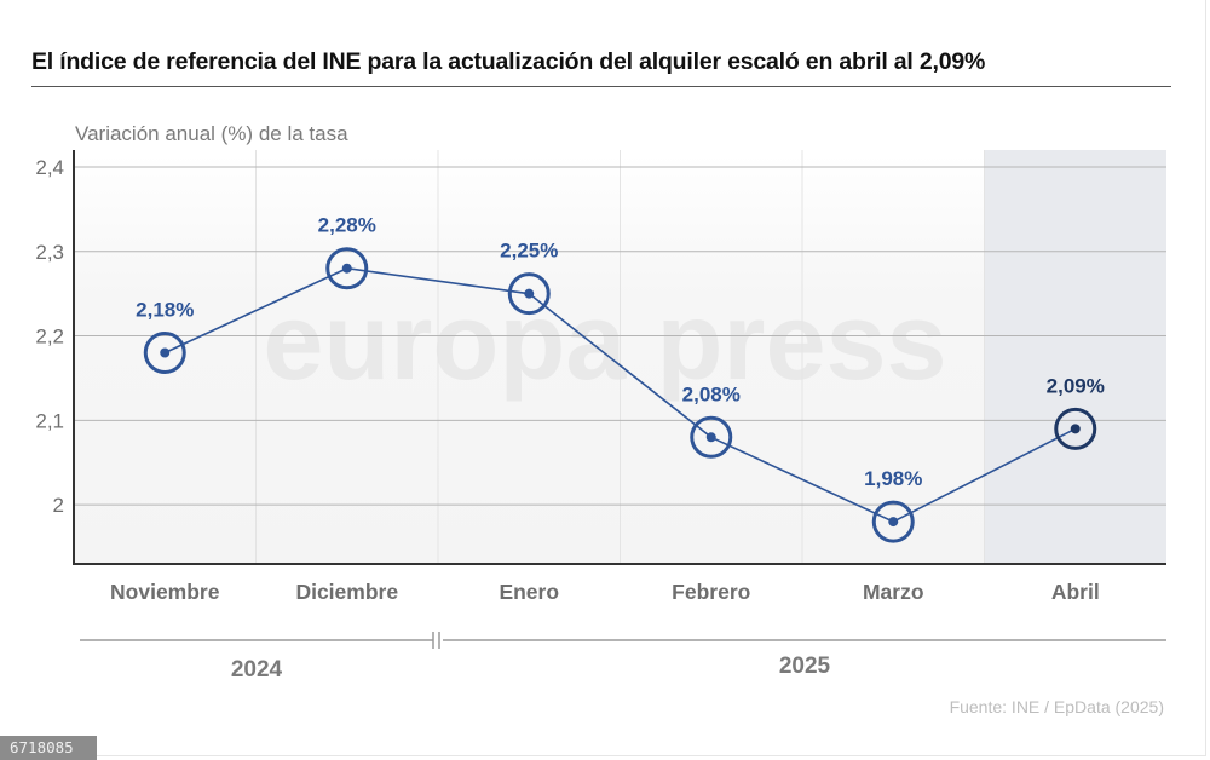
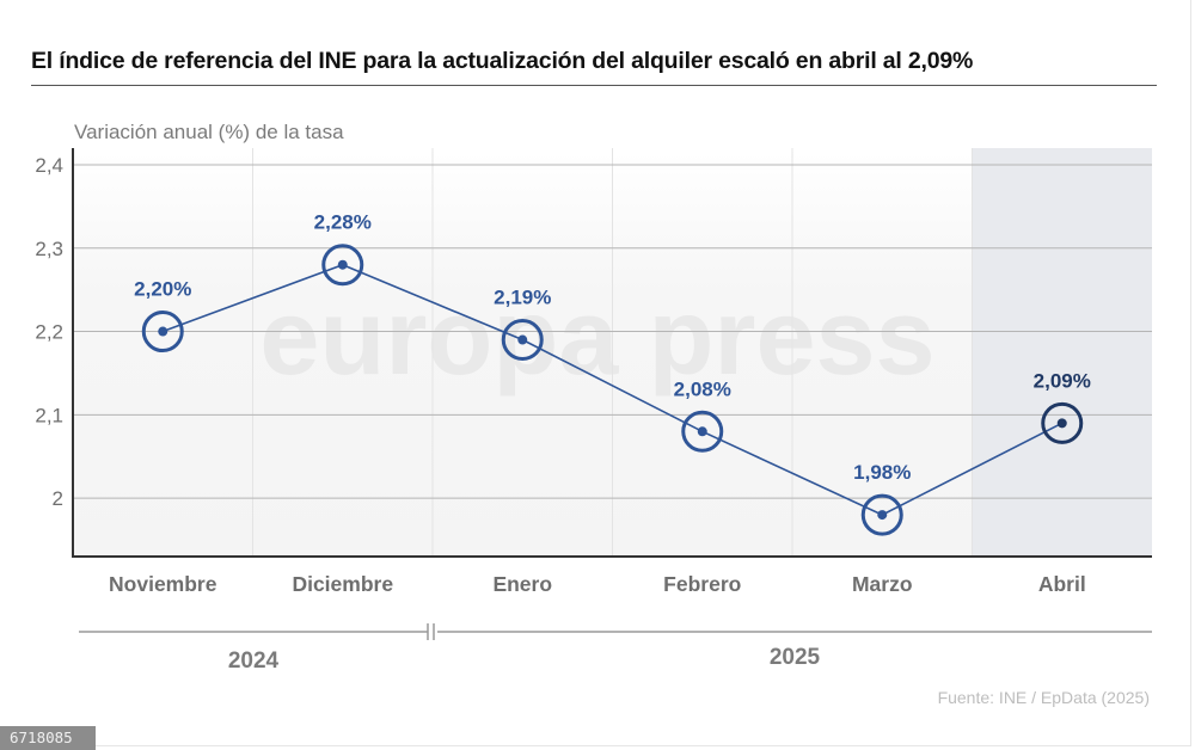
Noviembre: 2,18% -> 2,20%
Enero: 2,25% -> 2,19%
